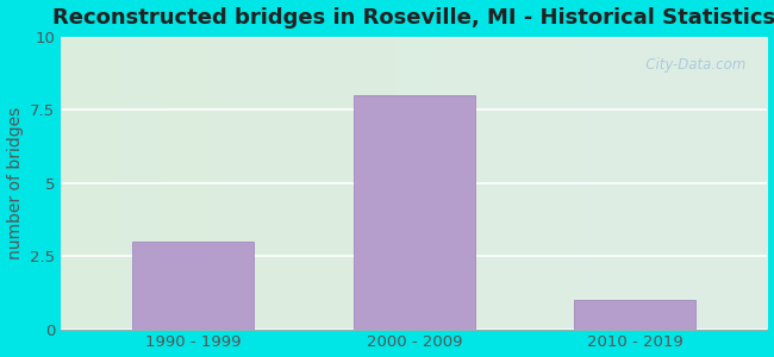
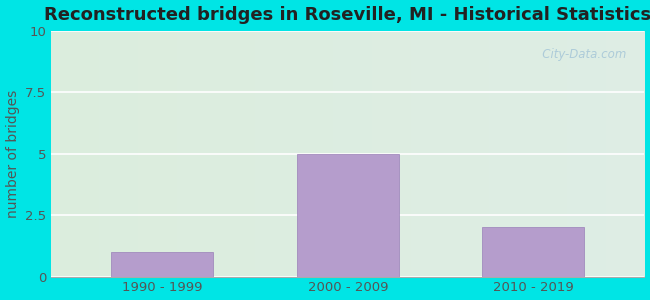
1990 - 1999: 3 -> 1
2000 - 2009: 8 -> 5
2010 - 2019: 1 -> 2
